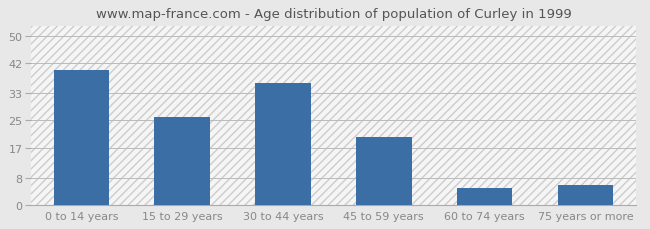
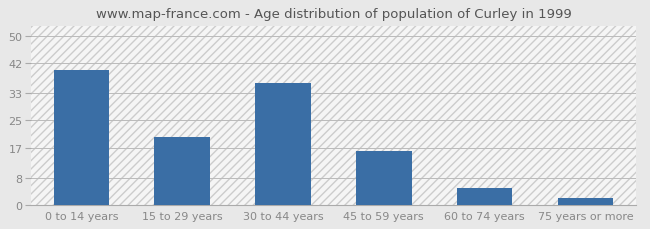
15 to 29 years: 26 -> 20
45 to 59 years: 20 -> 16
75 years or more: 6 -> 2
